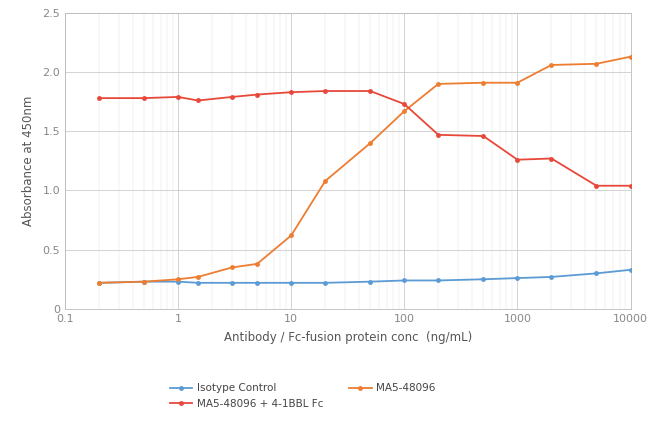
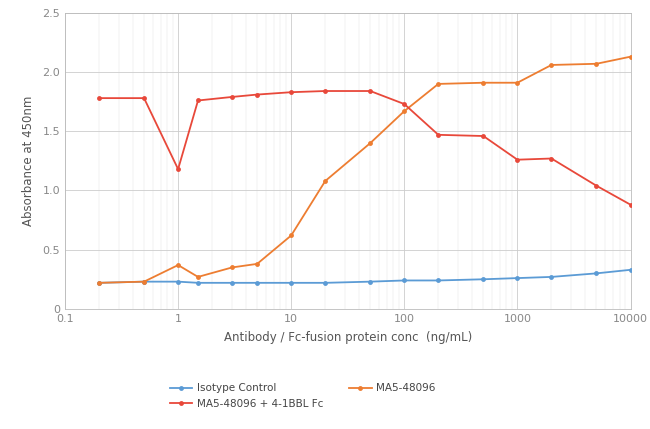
MA5-48096/1: 0.25 -> 0.37
MA5-48096 + 4-1BBL Fc/1: 1.79 -> 1.18
MA5-48096 + 4-1BBL Fc/10000: 1.04 -> 0.88
